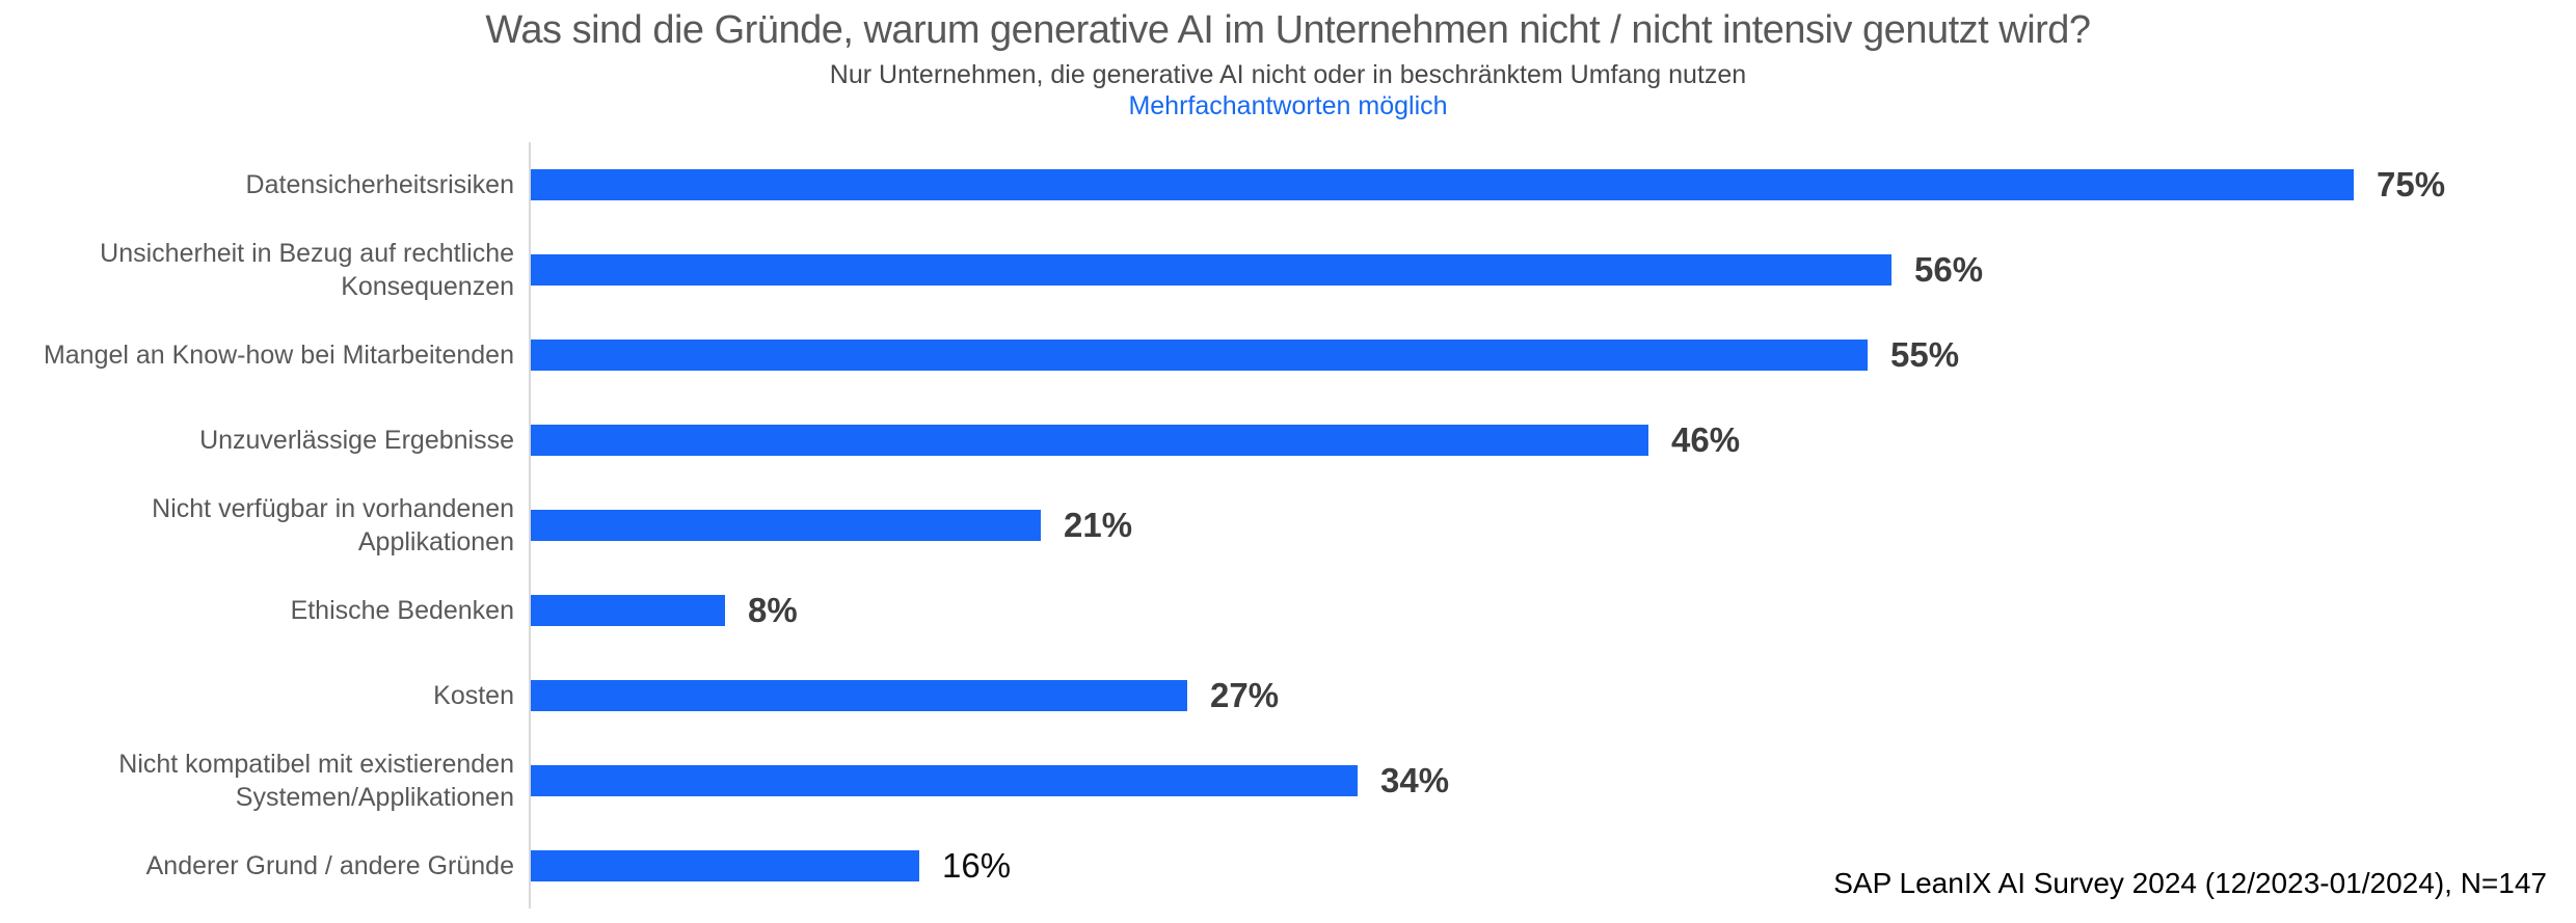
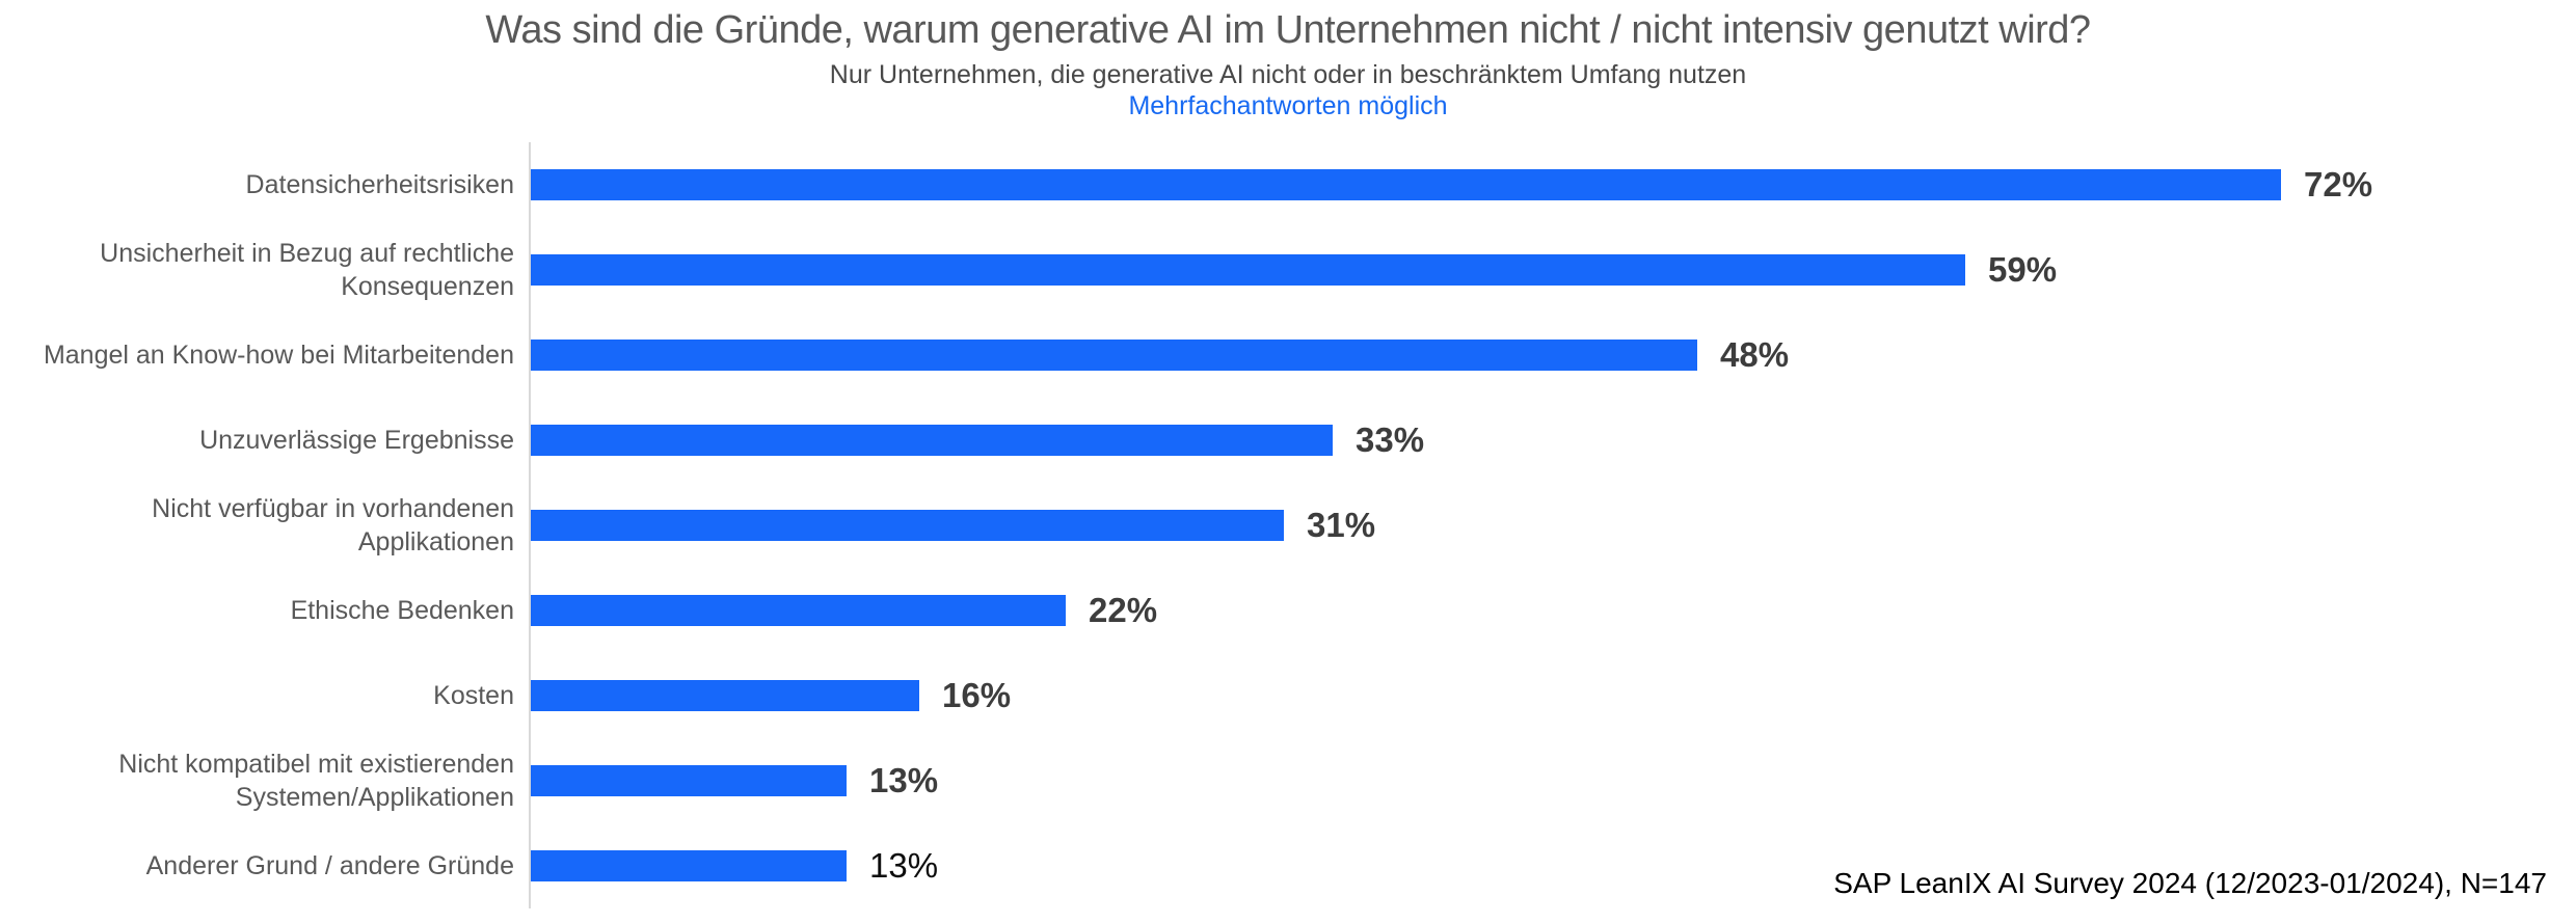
Datensicherheitsrisiken: 75% -> 72%
Unsicherheit in Bezug auf rechtliche Konsequenzen: 56% -> 59%
Mangel an Know-how bei Mitarbeitenden: 55% -> 48%
Unzuverlässige Ergebnisse: 46% -> 33%
Nicht verfügbar in vorhandenen Applikationen: 21% -> 31%
Ethische Bedenken: 8% -> 22%
Kosten: 27% -> 16%
Nicht kompatibel mit existierenden Systemen/Applikationen: 34% -> 13%
Anderer Grund / andere Gründe: 16% -> 13%
